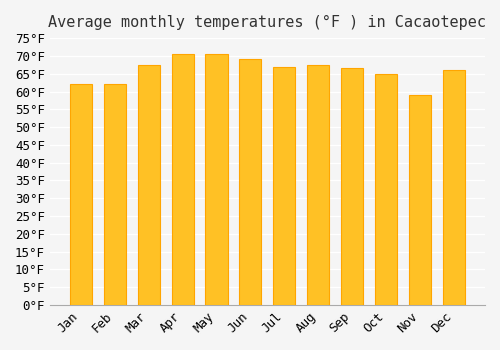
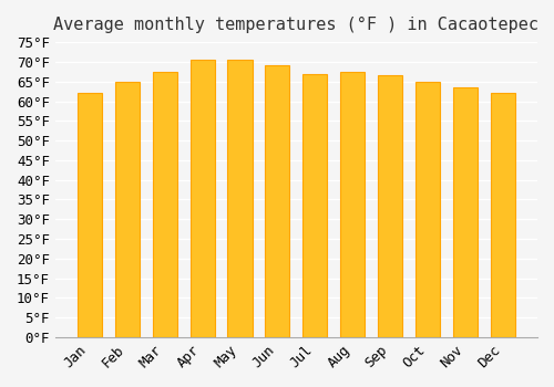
Feb: 62.0°F -> 65.0°F
Nov: 59.0°F -> 63.5°F
Dec: 66.0°F -> 62.0°F
